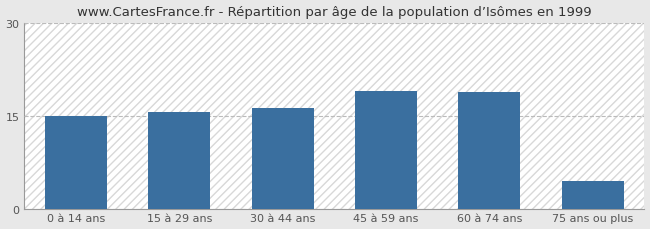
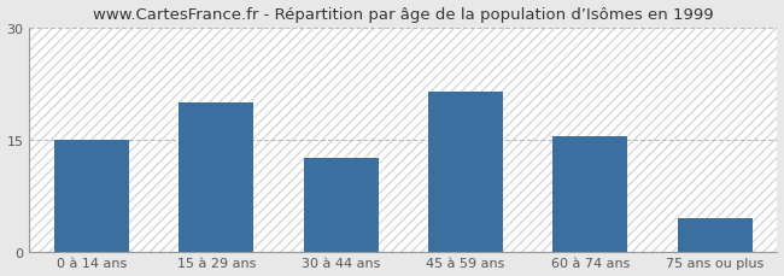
15 à 29 ans: 15.6 -> 20.0
30 à 44 ans: 16.2 -> 12.6
45 à 59 ans: 19.0 -> 21.4
60 à 74 ans: 18.8 -> 15.4
